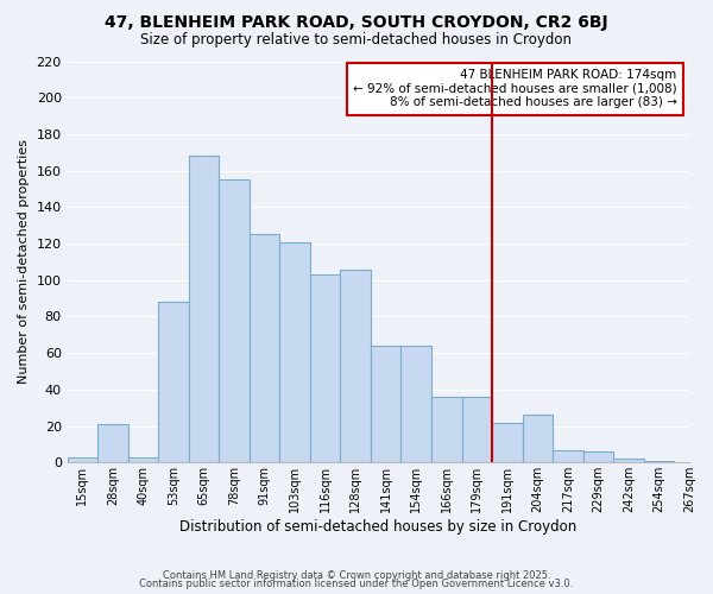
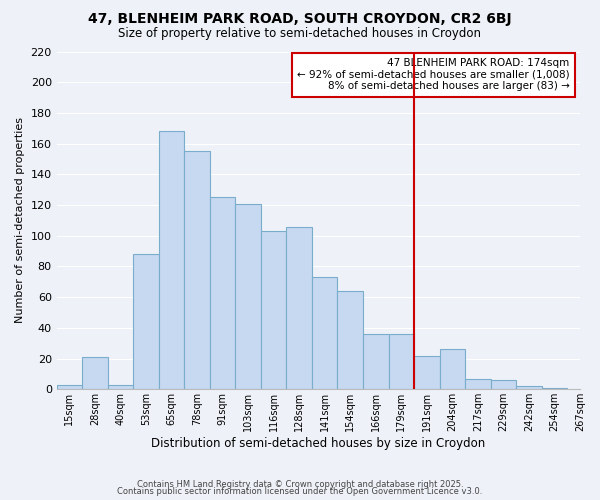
141sqm: 64 -> 73
